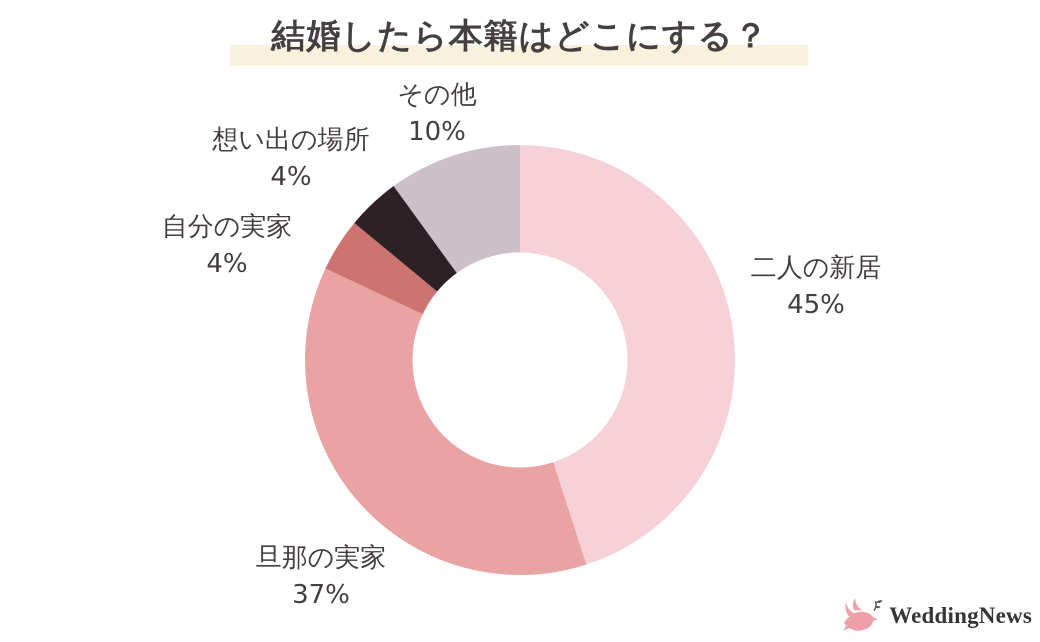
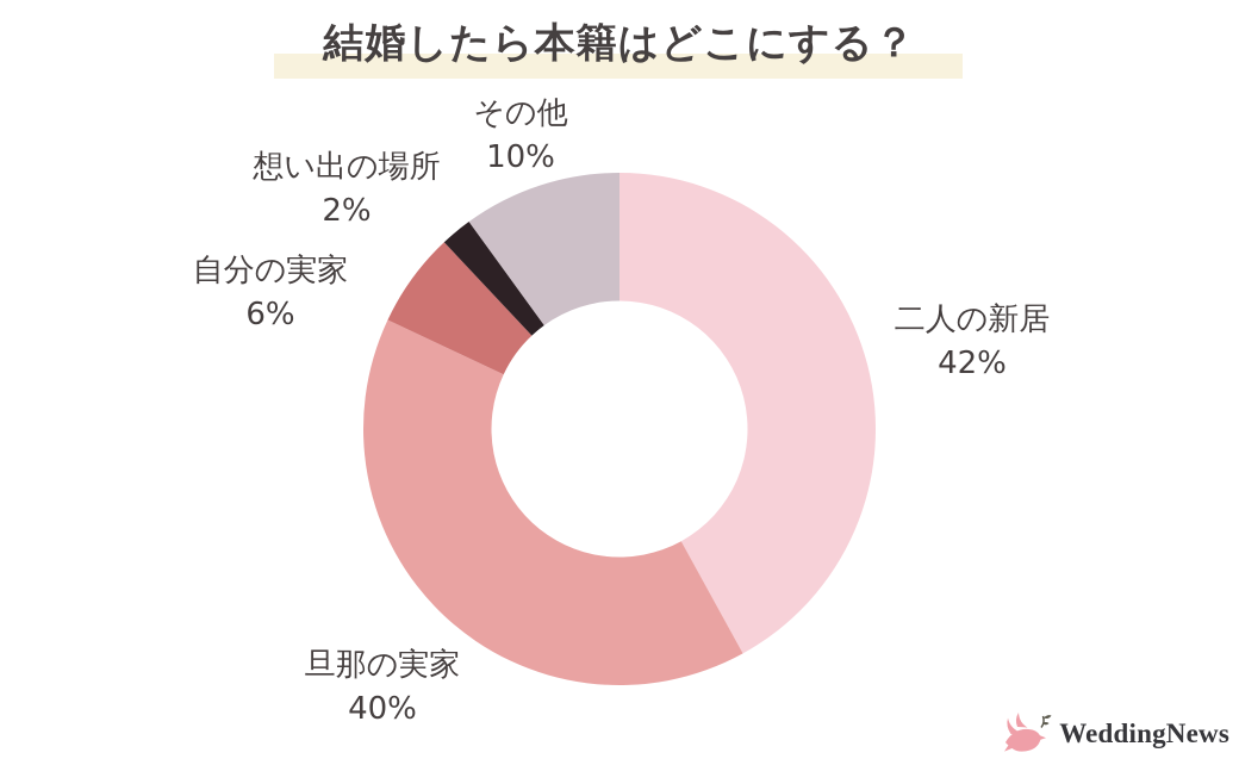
二人の新居: 45% -> 42%
旦那の実家: 37% -> 40%
自分の実家: 4% -> 6%
想い出の場所: 4% -> 2%
